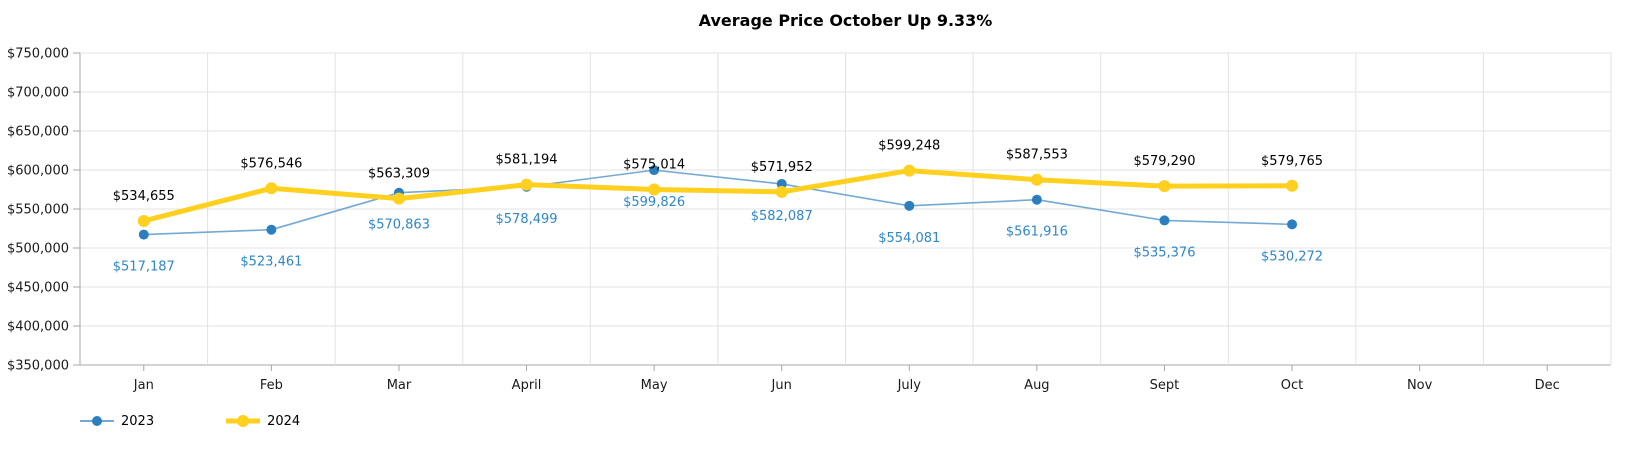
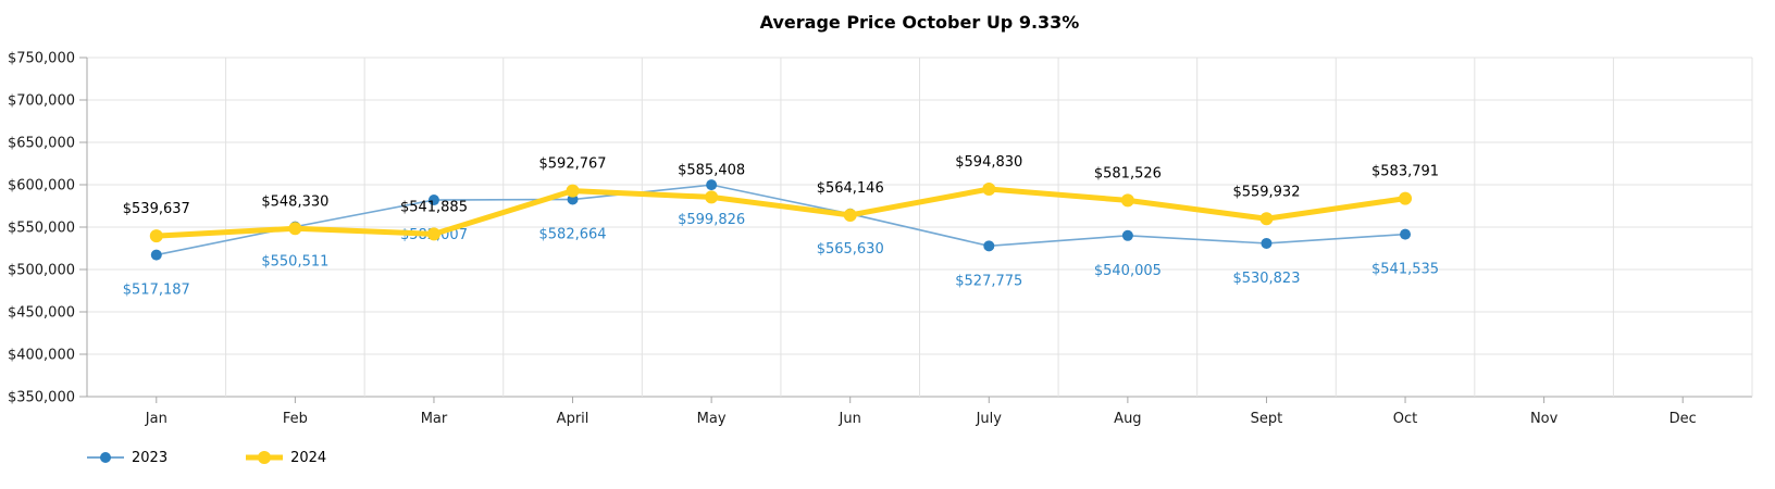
2024/Jan: $534,655 -> $539,637
2023/Feb: $523,461 -> $550,511
2024/Feb: $576,546 -> $548,330
2023/Mar: $570,863 -> $582,007
2024/Mar: $563,309 -> $541,885
2023/April: $578,499 -> $582,664
2024/April: $581,194 -> $592,767
2024/May: $575,014 -> $585,408
2023/Jun: $582,087 -> $565,630
2024/Jun: $571,952 -> $564,146
2023/July: $554,081 -> $527,775
2024/July: $599,248 -> $594,830
2023/Aug: $561,916 -> $540,005
2024/Aug: $587,553 -> $581,526
2023/Sept: $535,376 -> $530,823
2024/Sept: $579,290 -> $559,932
2023/Oct: $530,272 -> $541,535
2024/Oct: $579,765 -> $583,791
